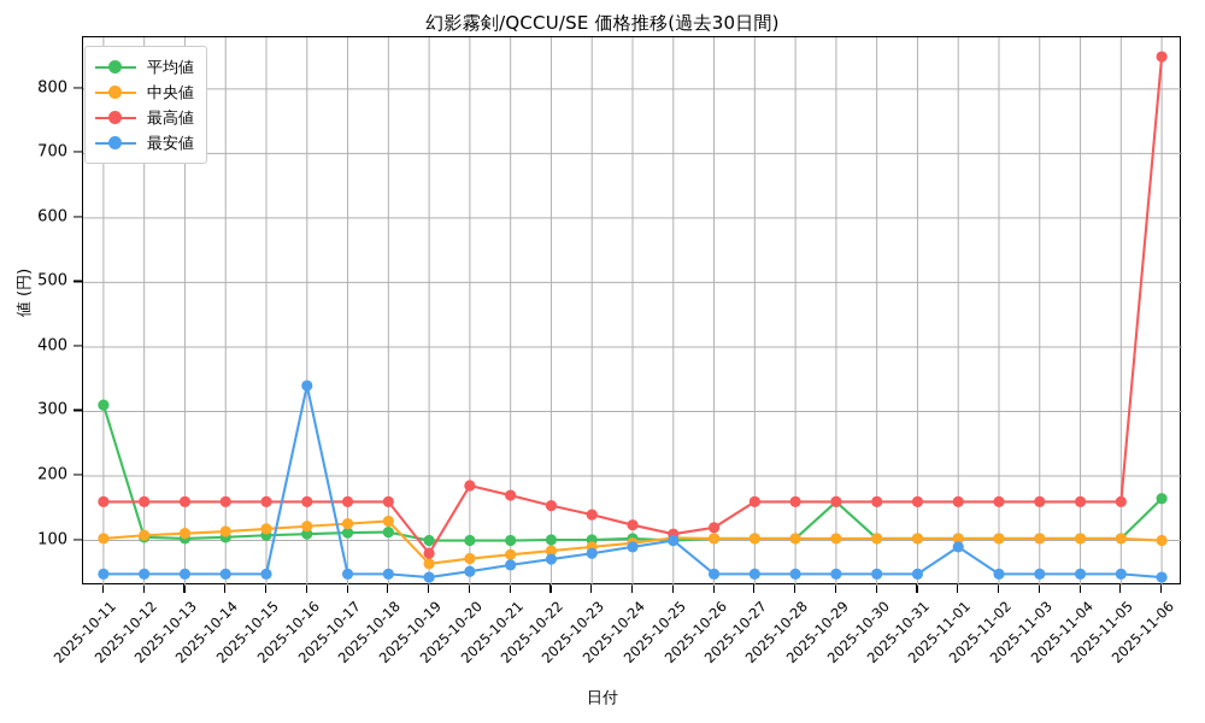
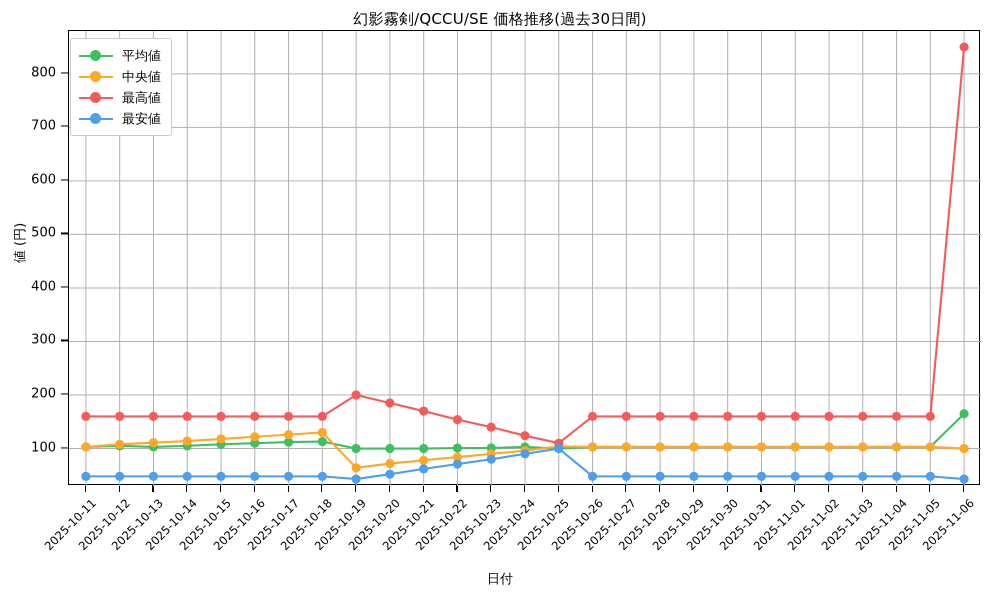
平均値/2025-10-11: 310 -> 100
最安値/2025-10-16: 340 -> 50
最高値/2025-10-19: 80 -> 200
最高値/2025-10-26: 120 -> 160
平均値/2025-10-29: 160 -> 100
最安値/2025-11-01: 90 -> 50
